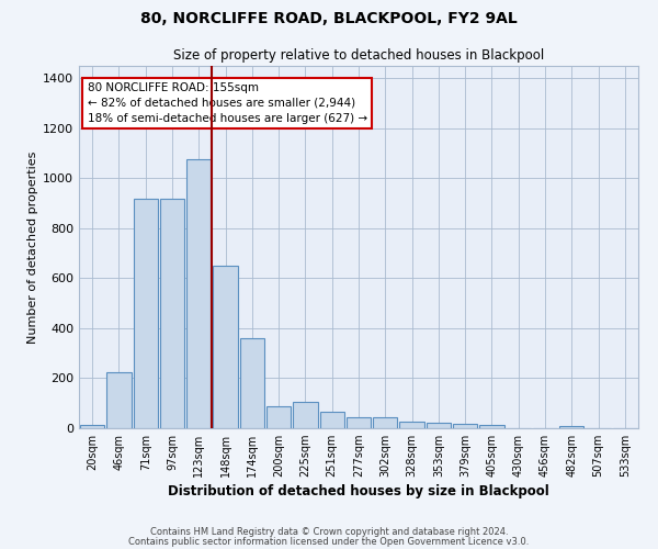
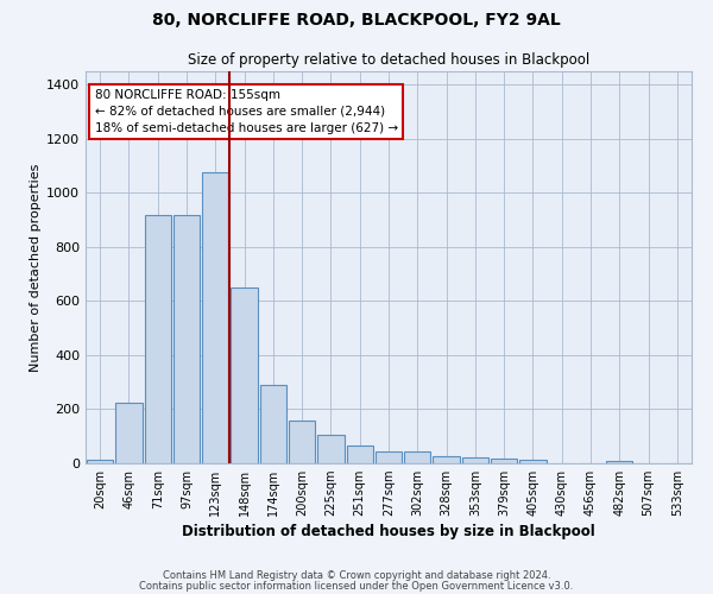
174sqm: 360 -> 290
200sqm: 90 -> 160
